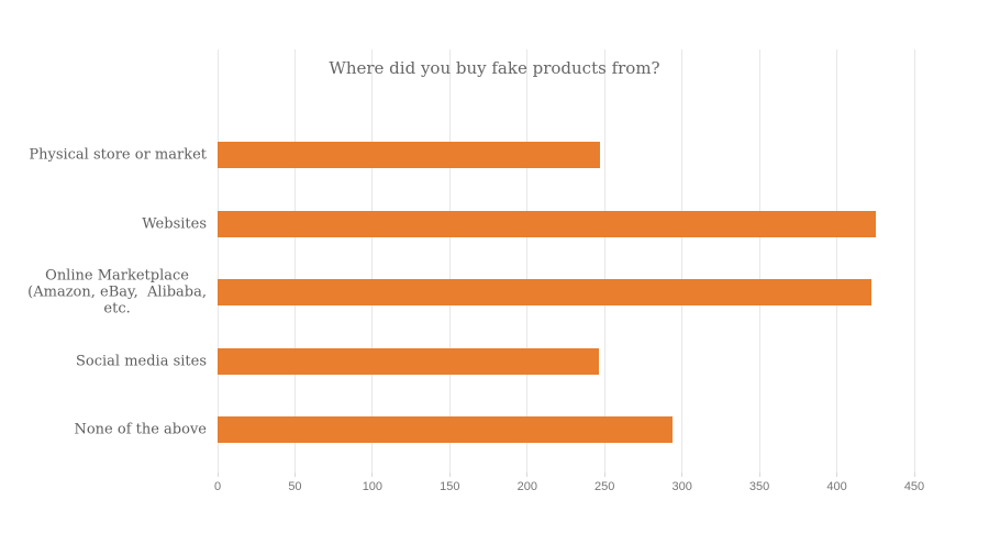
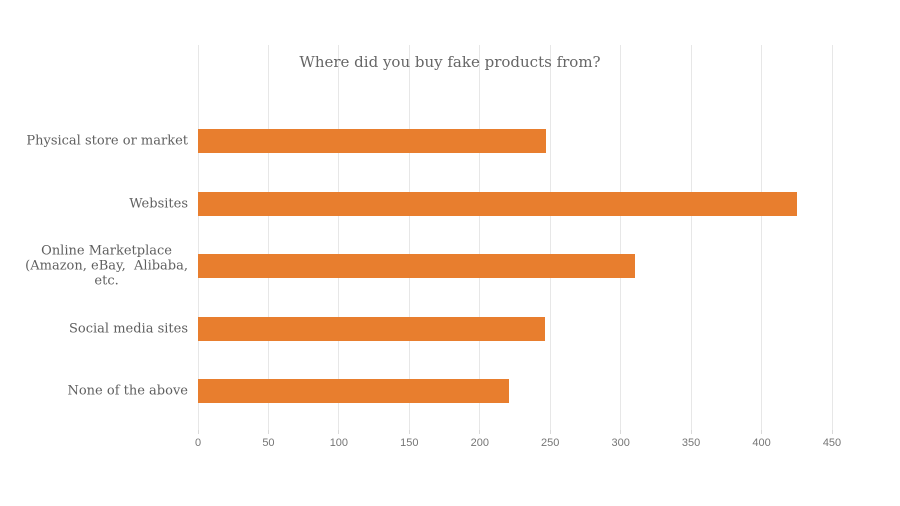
Online Marketplace (Amazon, eBay, Alibaba, etc.: 422 -> 310
None of the above: 294 -> 221
